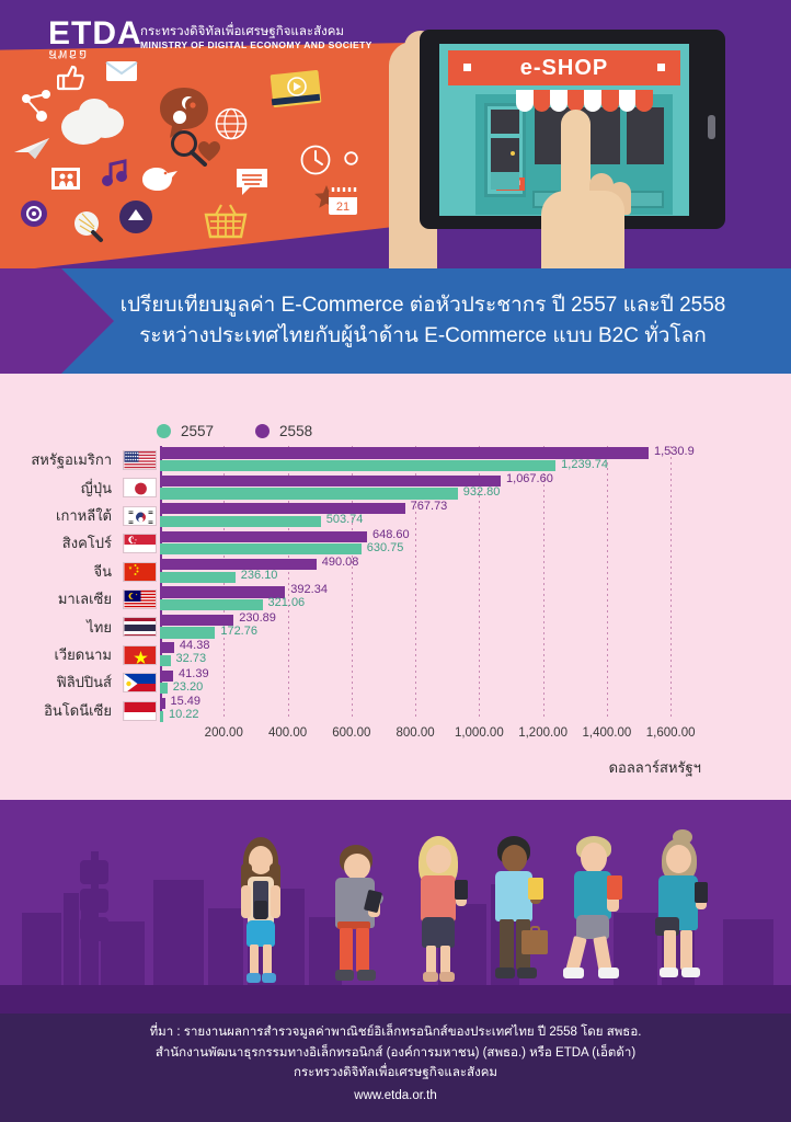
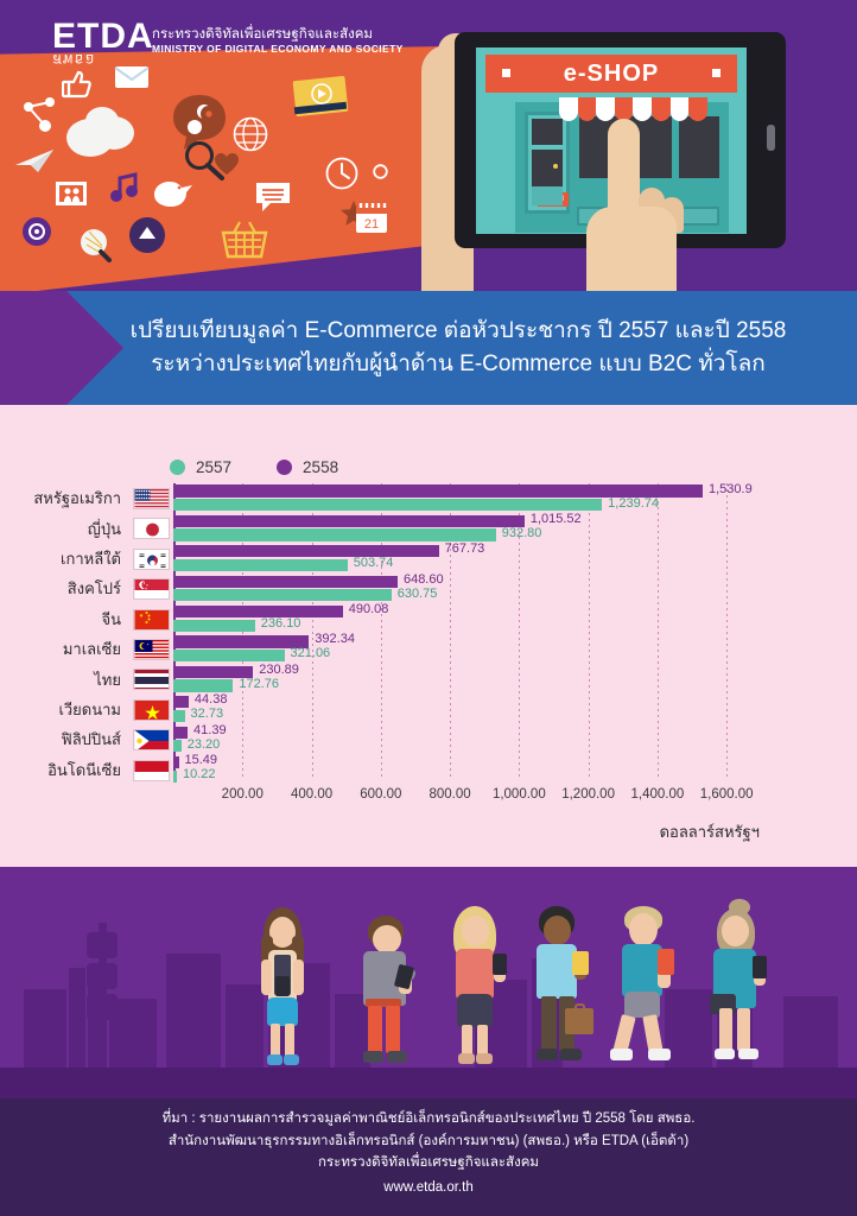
2558/ญี่ปุ่น: 1,067.60 -> 1,015.52
